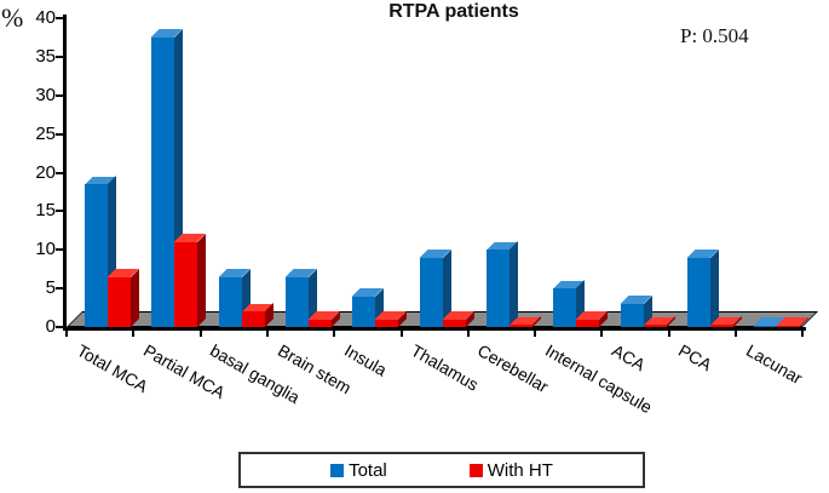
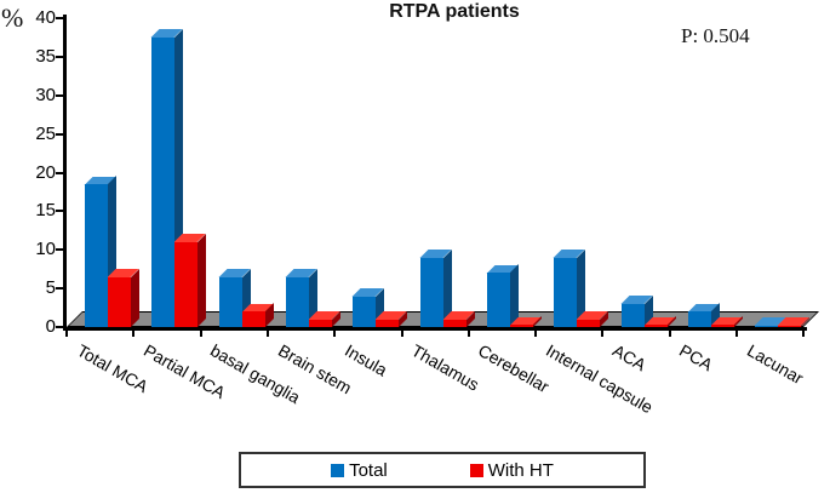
Total/Cerebellar: 10 -> 7
Total/Internal capsule: 5 -> 9
Total/PCA: 9 -> 2
